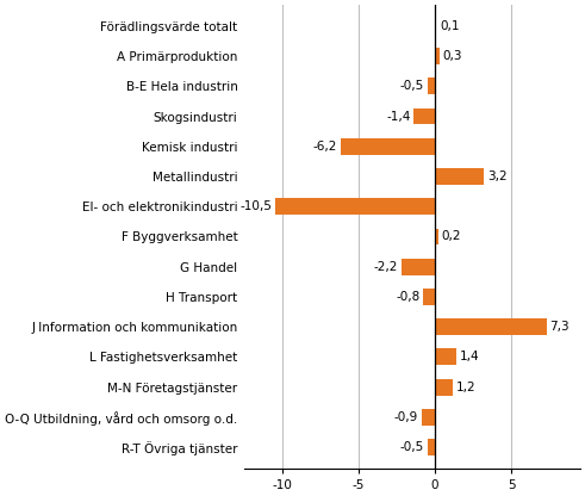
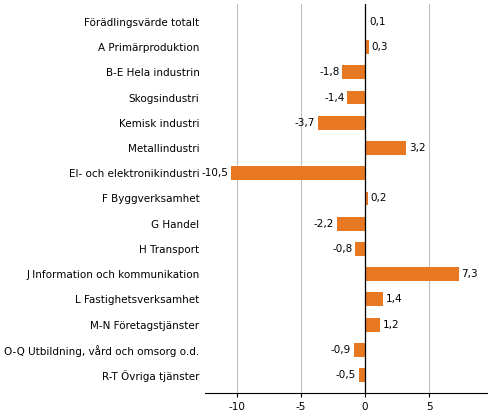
B-E Hela industrin: -0,5 -> -1,8
Kemisk industri: -6,2 -> -3,7
